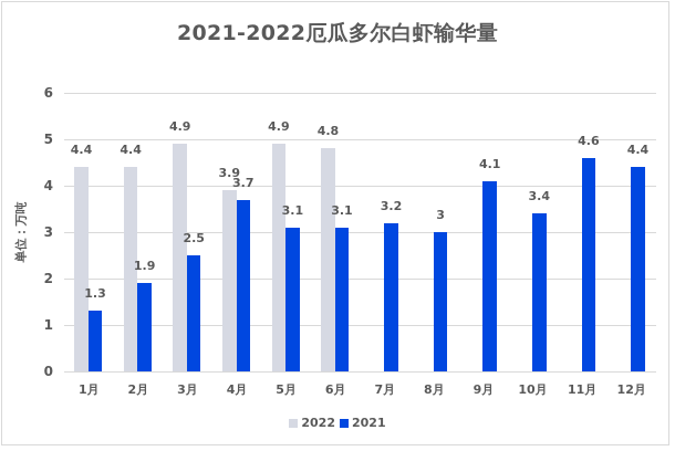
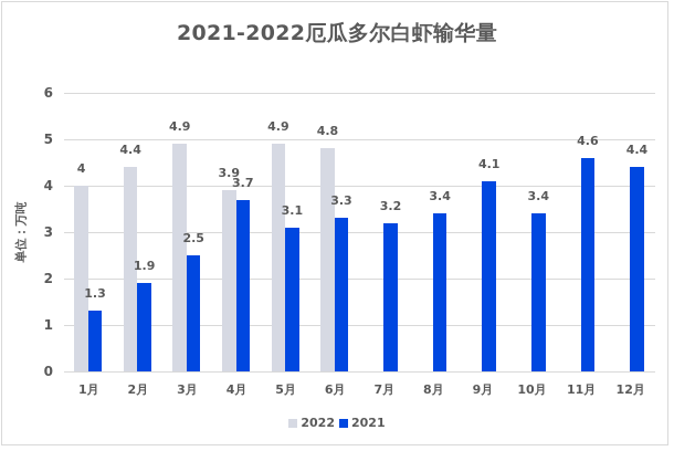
2022/1月: 4.4 -> 4
2021/6月: 3.1 -> 3.3
2021/8月: 3 -> 3.4
